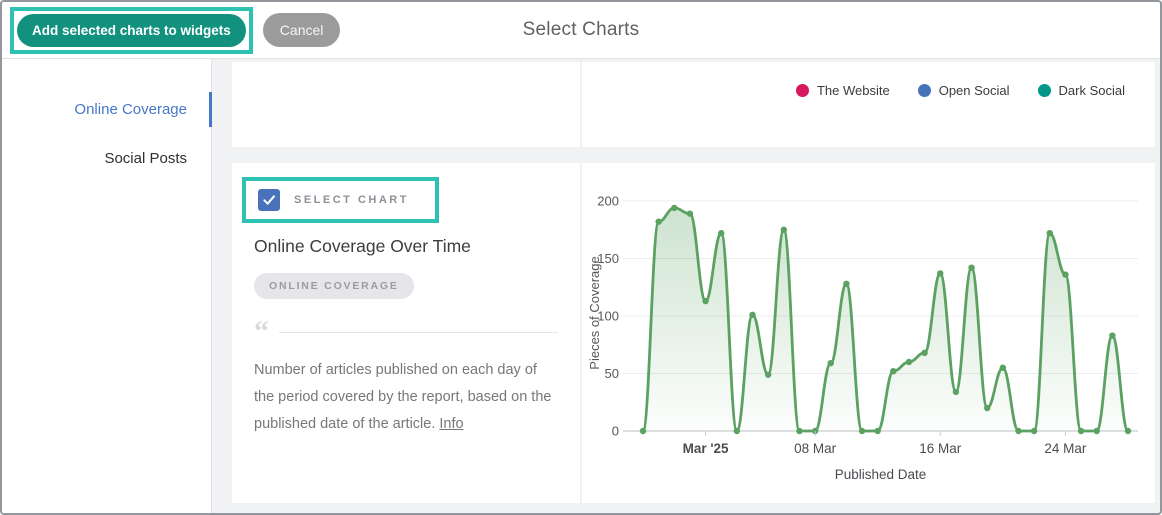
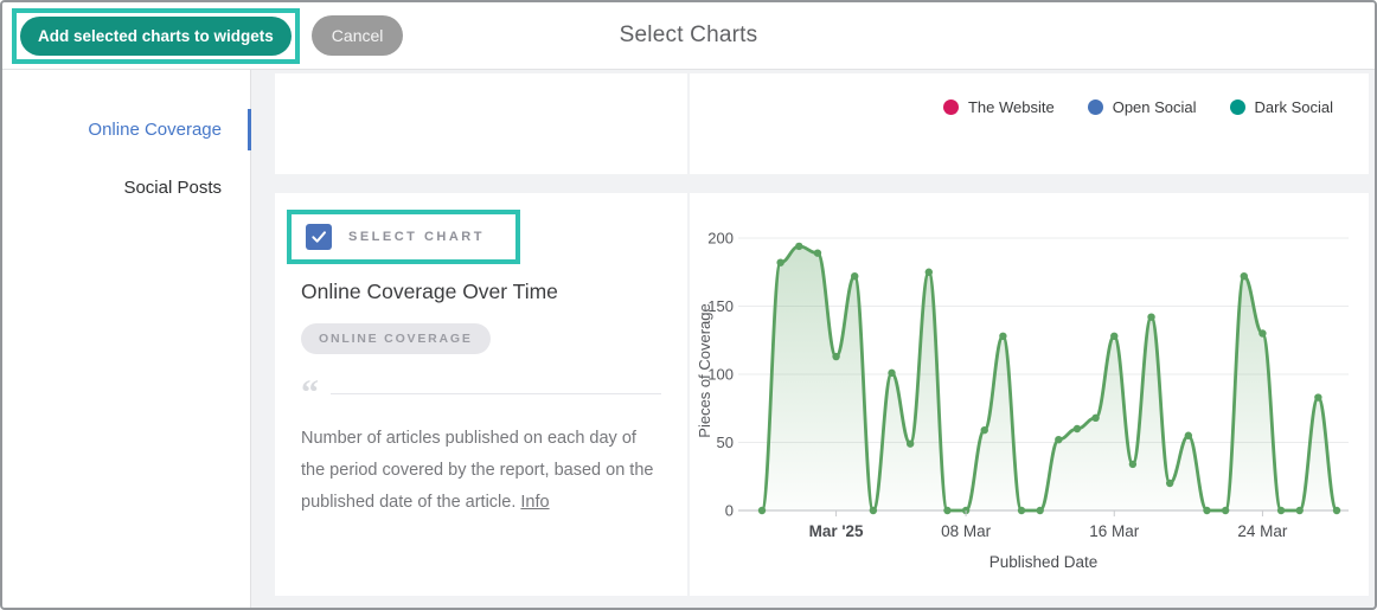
16 Mar: 137 -> 128
24 Mar: 136 -> 130
